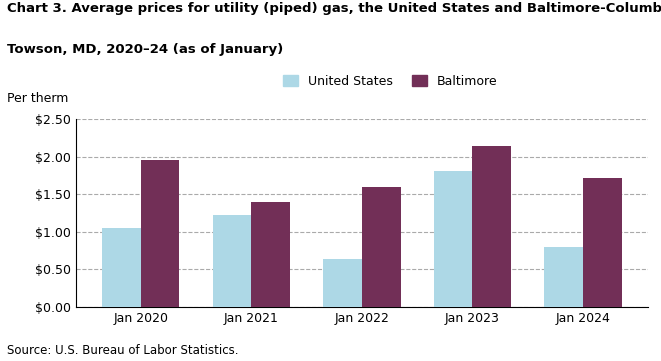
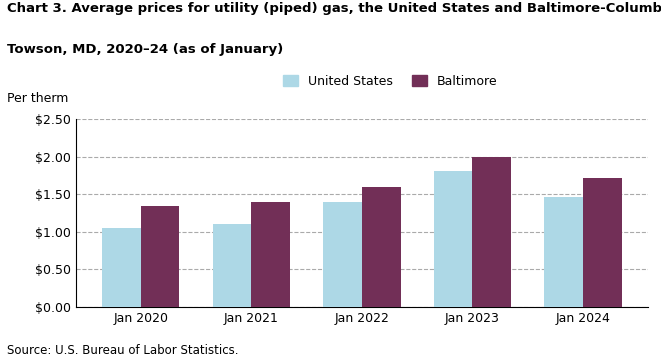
Baltimore/Jan 2020: $1.96 -> $1.34
United States/Jan 2021: $1.22 -> $1.11
United States/Jan 2022: $0.64 -> $1.40
Baltimore/Jan 2023: $2.14 -> $2.00
United States/Jan 2024: $0.80 -> $1.46
